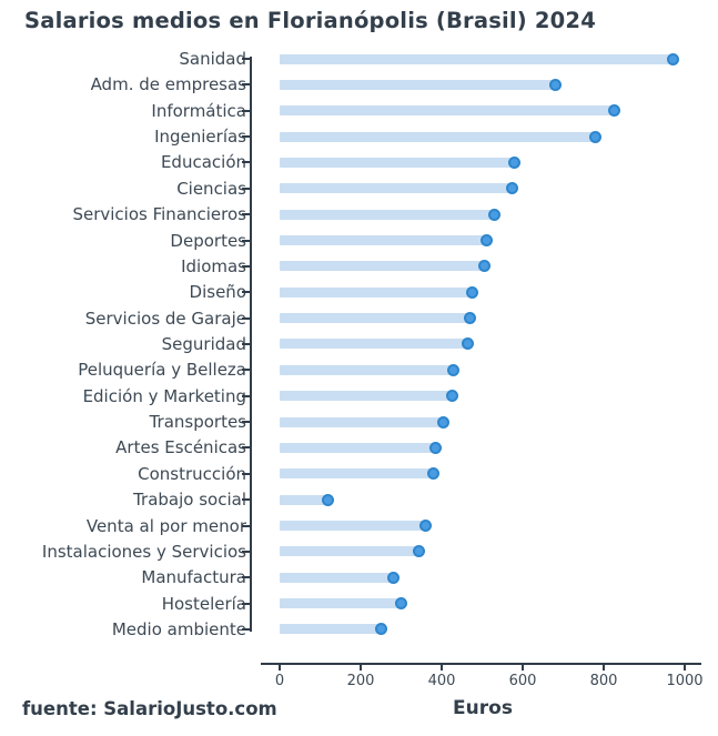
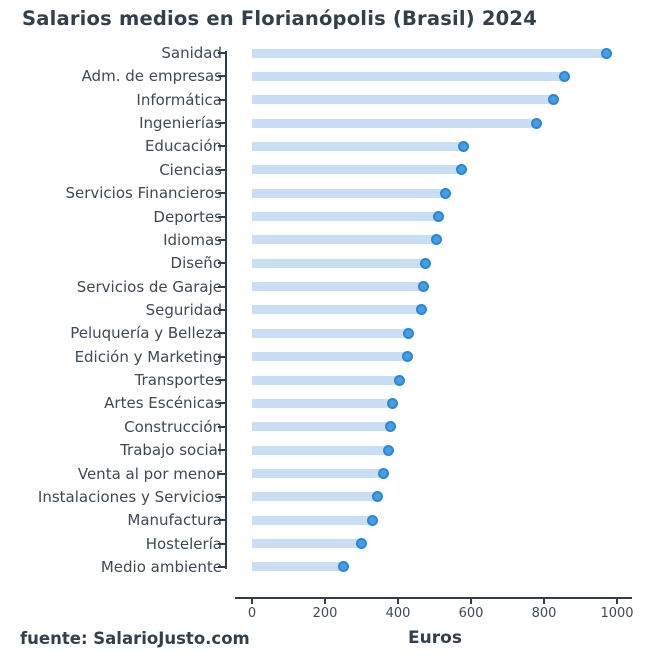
Adm. de empresas: 680 -> 860
Trabajo social: 120 -> 380
Manufactura: 280 -> 330
